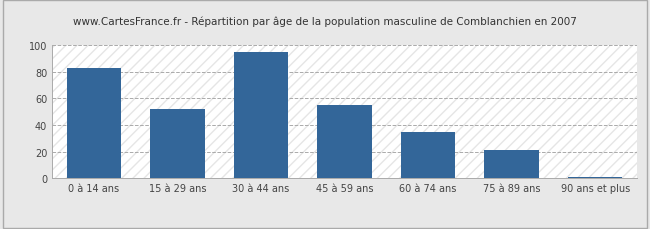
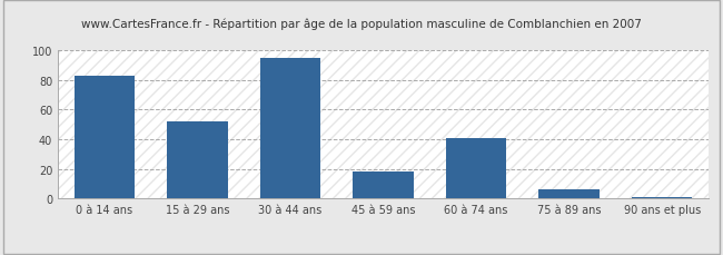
45 à 59 ans: 55 -> 18
60 à 74 ans: 35 -> 41
75 à 89 ans: 21 -> 6
